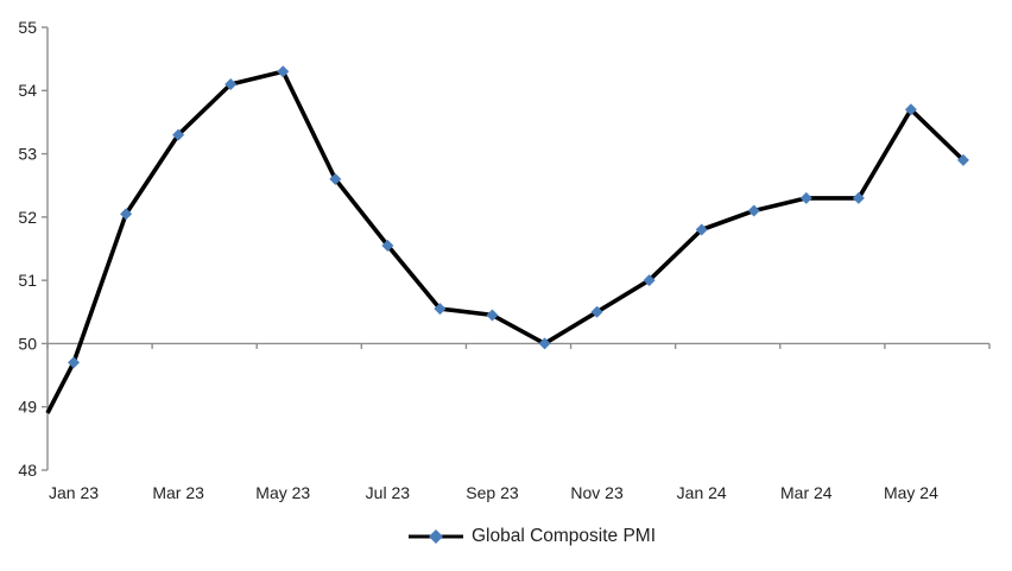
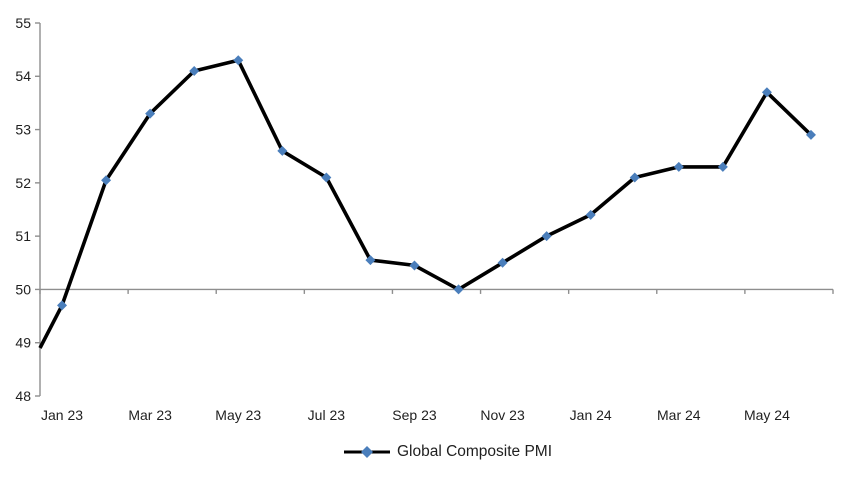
Jul 23: 51.5 -> 52.1
Jan 24: 51.8 -> 51.4
